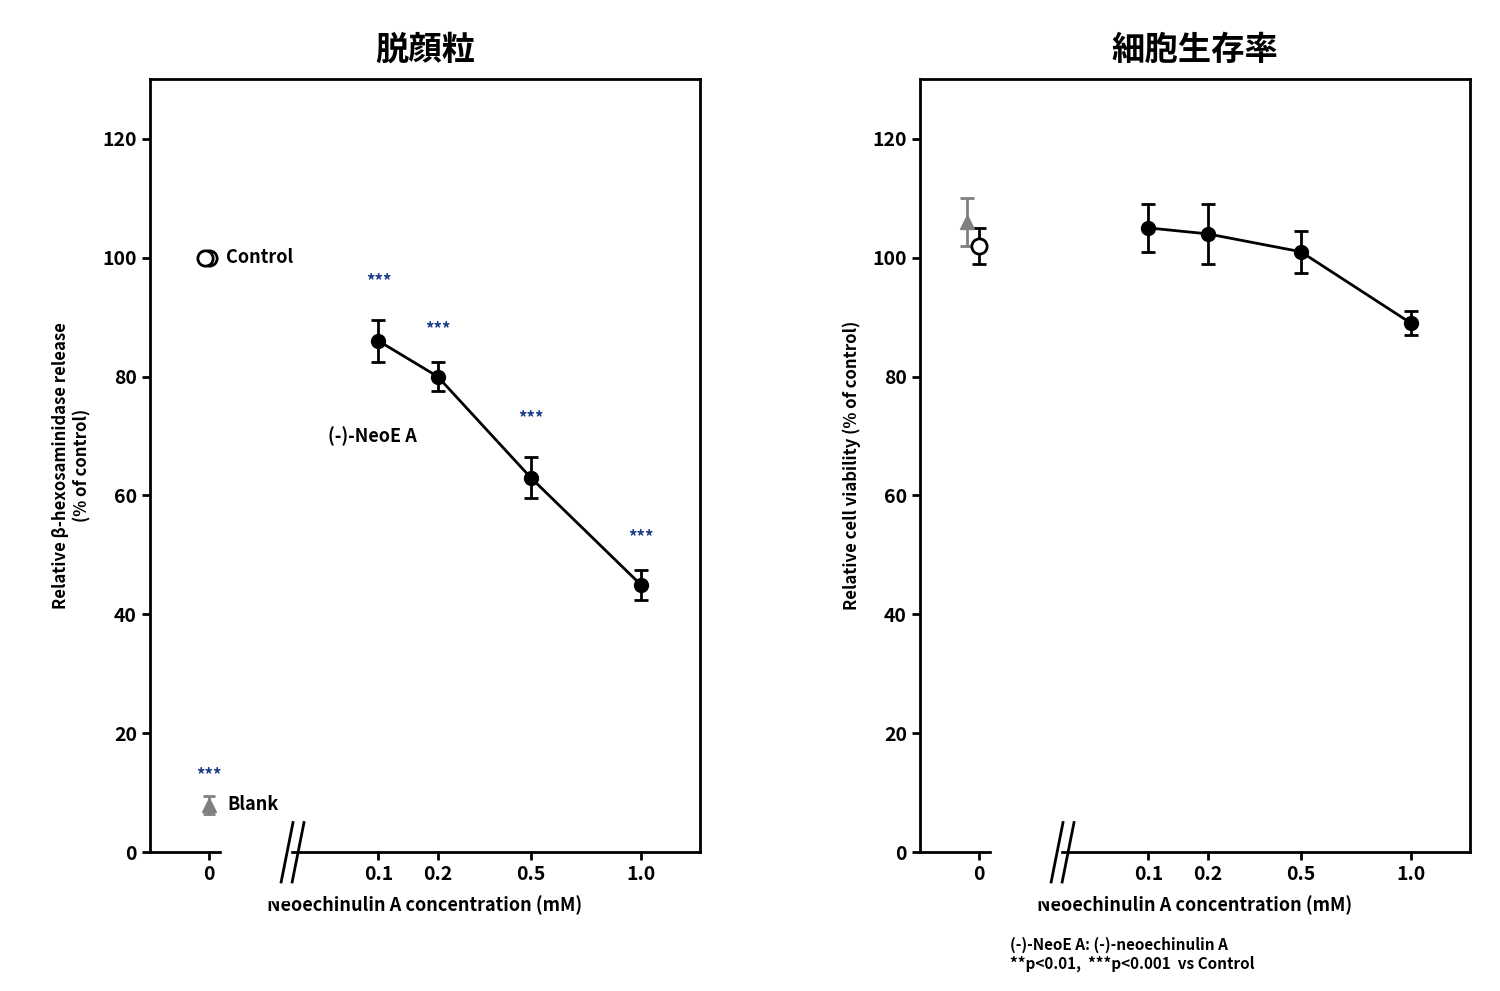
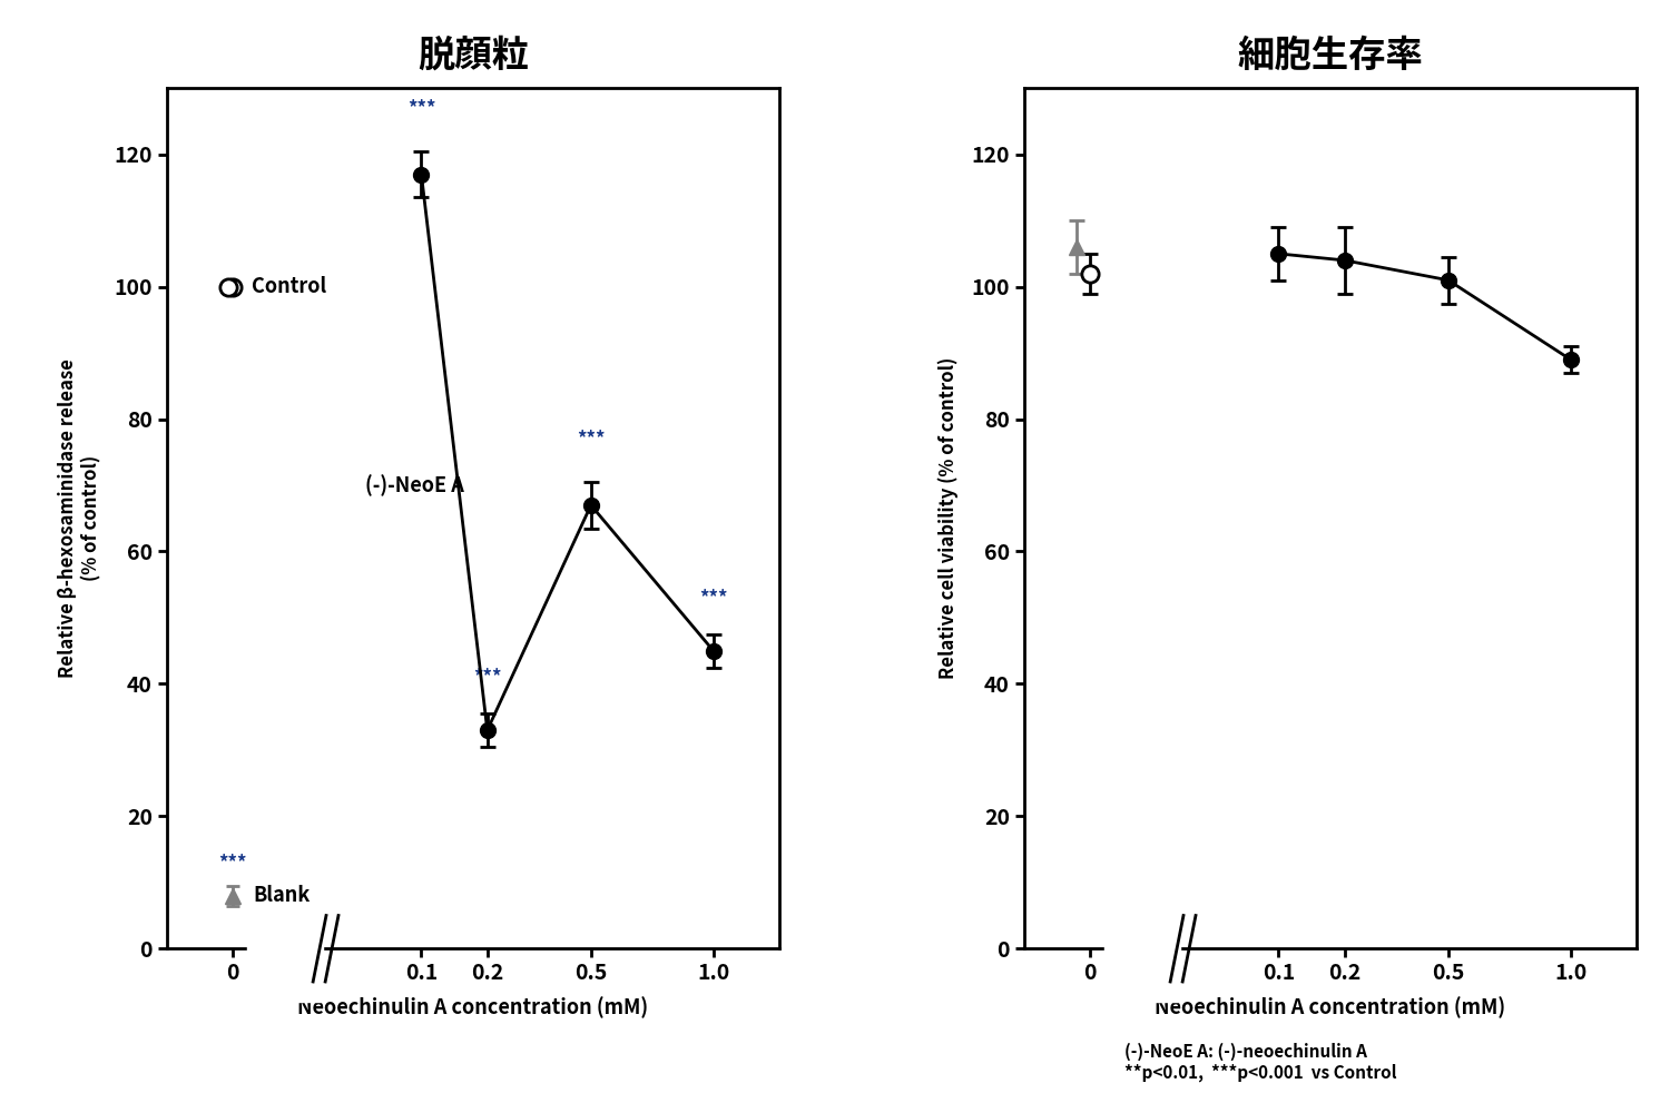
脱顔粒/0.1: 86 -> 117
脱顔粒/0.2: 80 -> 33
脱顔粒/0.5: 63 -> 67
